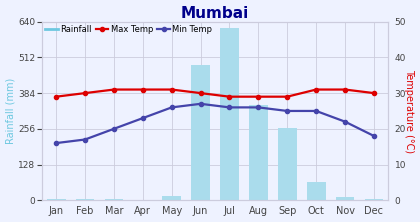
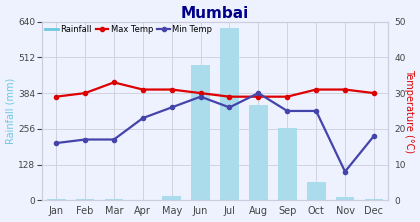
Max Temp/Mar: 31 -> 33
Min Temp/Mar: 20 -> 17
Min Temp/Jun: 27 -> 29
Min Temp/Aug: 26 -> 30
Min Temp/Nov: 22 -> 8
